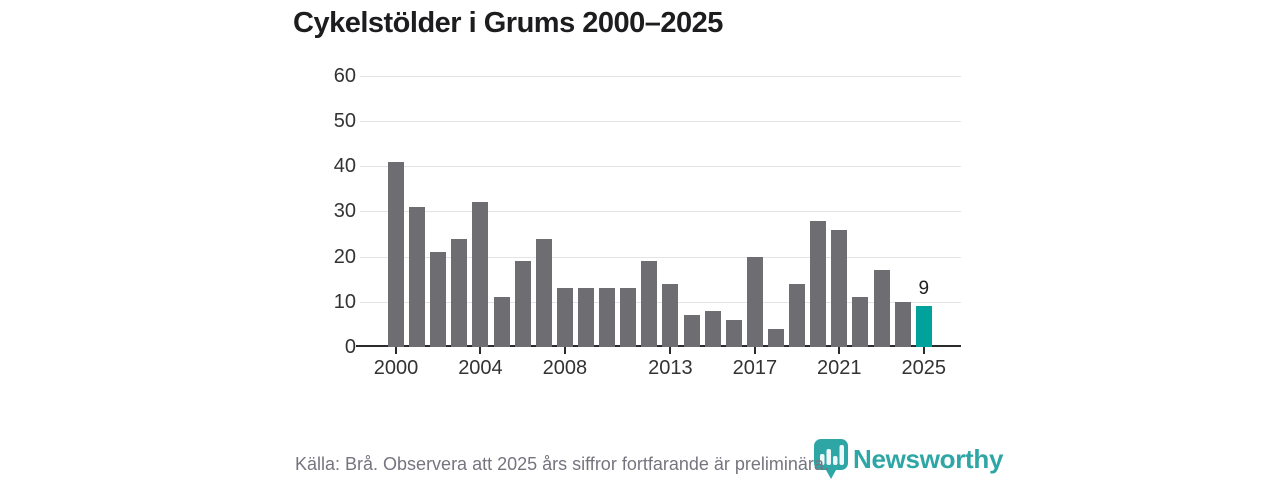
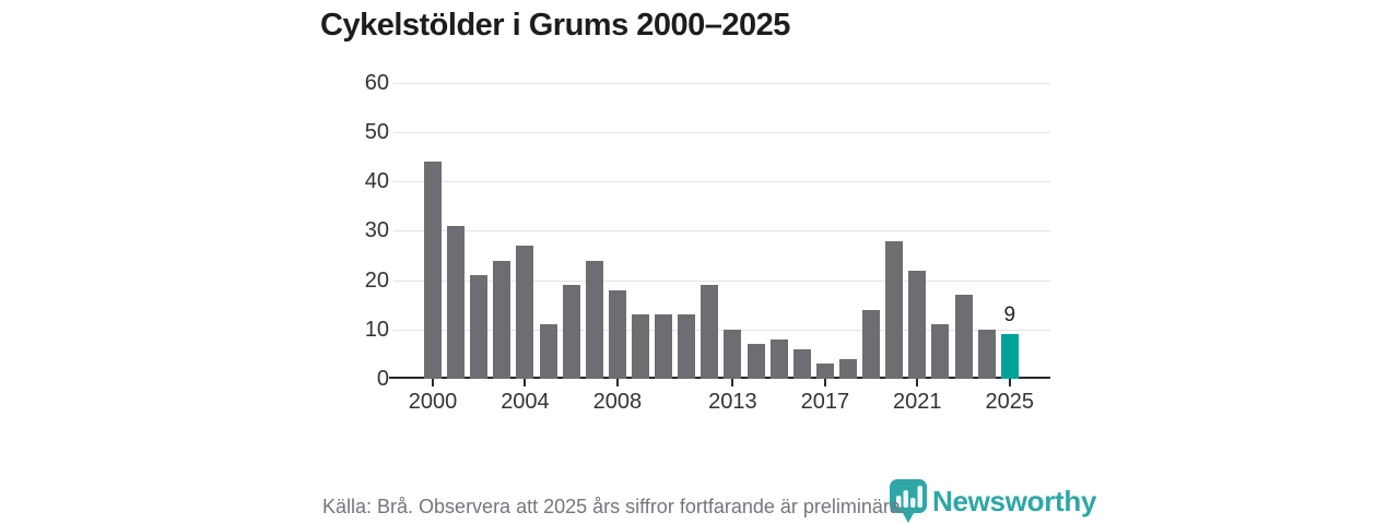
2000: 41 -> 44
2004: 32 -> 27
2008: 13 -> 18
2013: 14 -> 10
2017: 20 -> 3
2021: 26 -> 22
